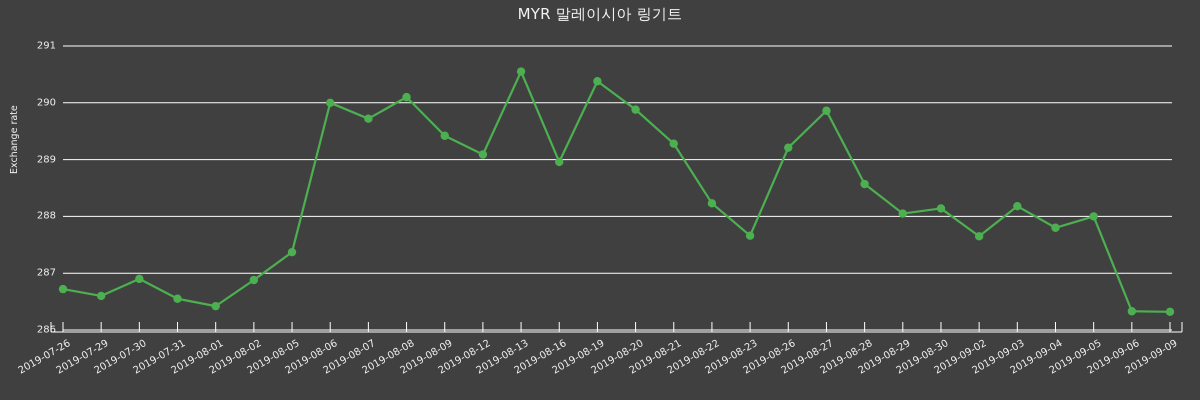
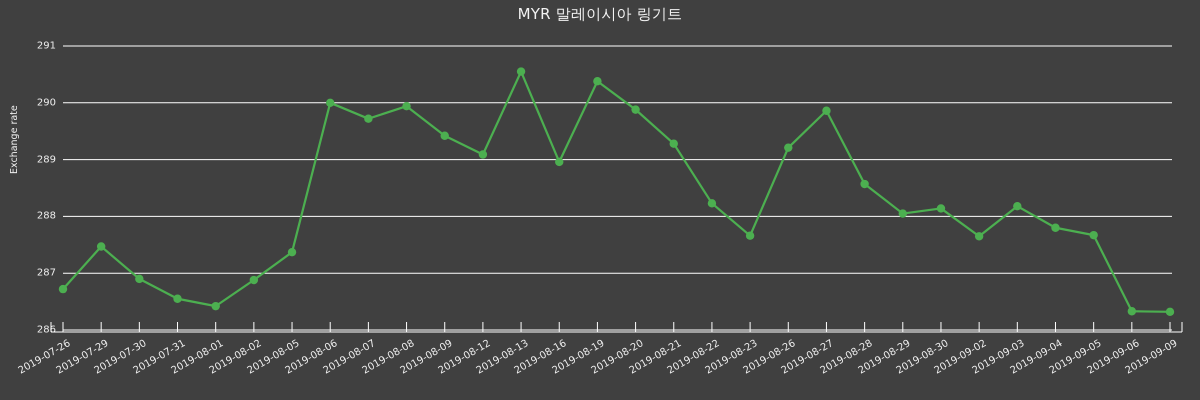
2019-07-29: 286.6 -> 287.5
2019-08-08: 290.1 -> 289.9
2019-09-05: 288.0 -> 287.7
